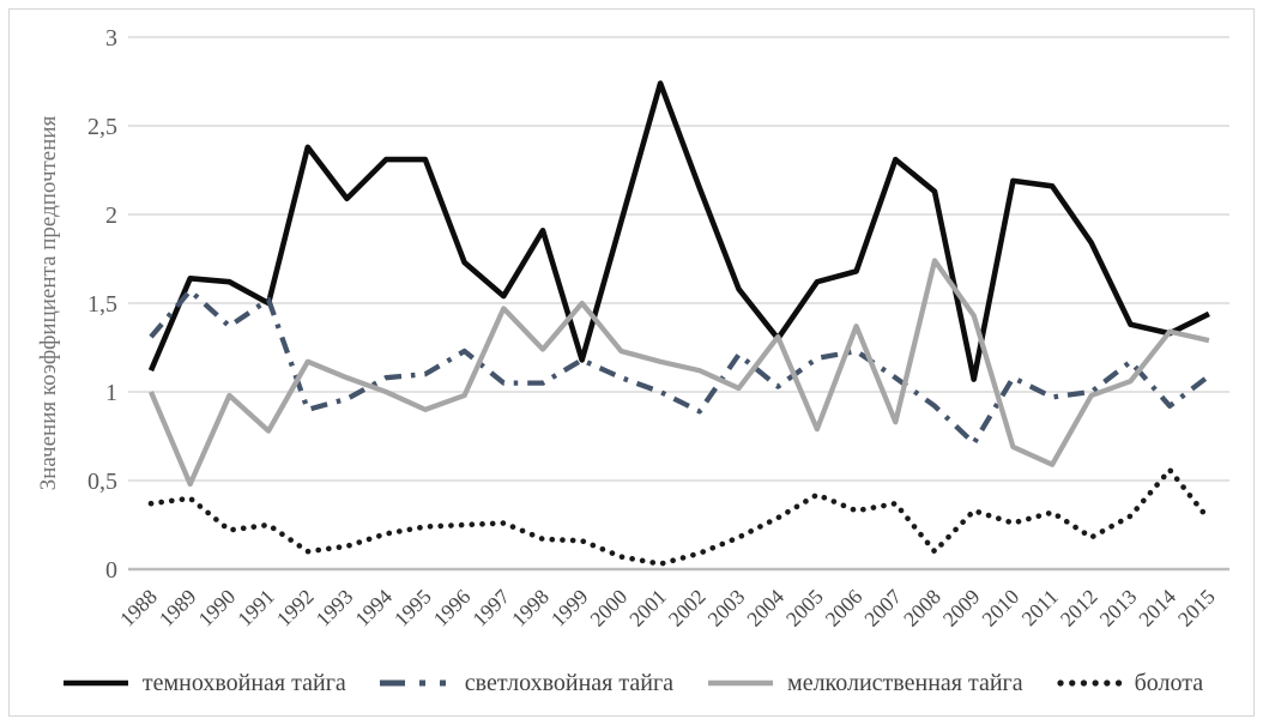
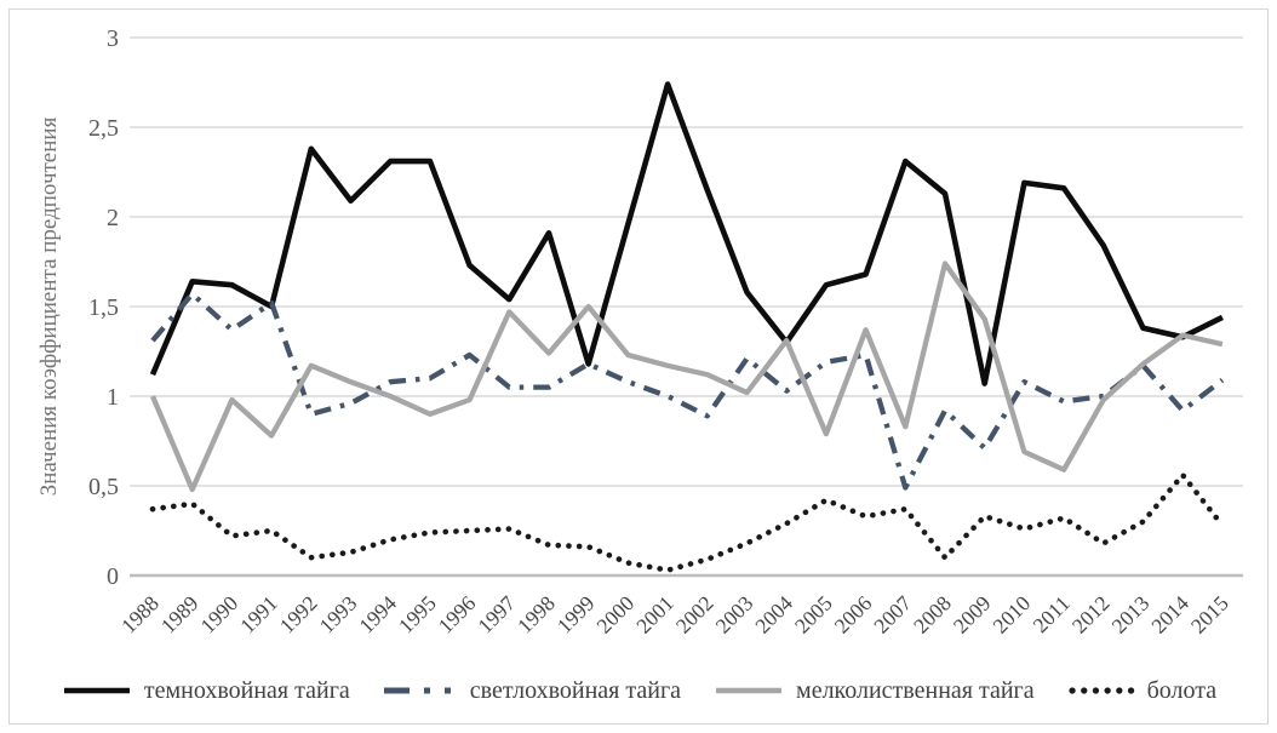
светлохвойная тайга/2007: 1.08 -> 0.49
мелколиственная тайга/2013: 1.06 -> 1.18
